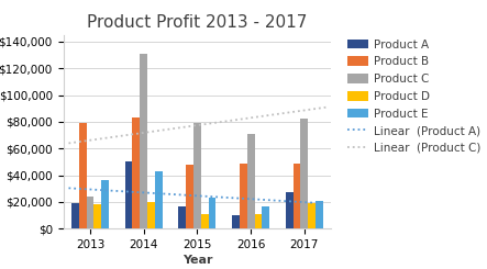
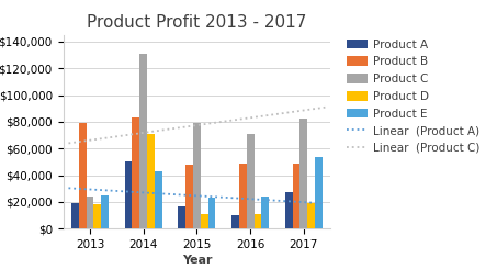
Product E/2013: $36,000 -> $25,000
Product D/2014: $20,000 -> $71,000
Product E/2016: $17,000 -> $24,000
Product E/2017: $21,000 -> $54,000
